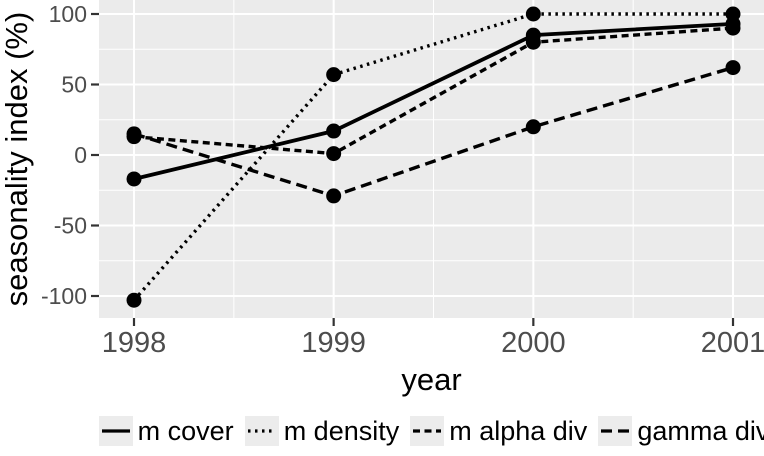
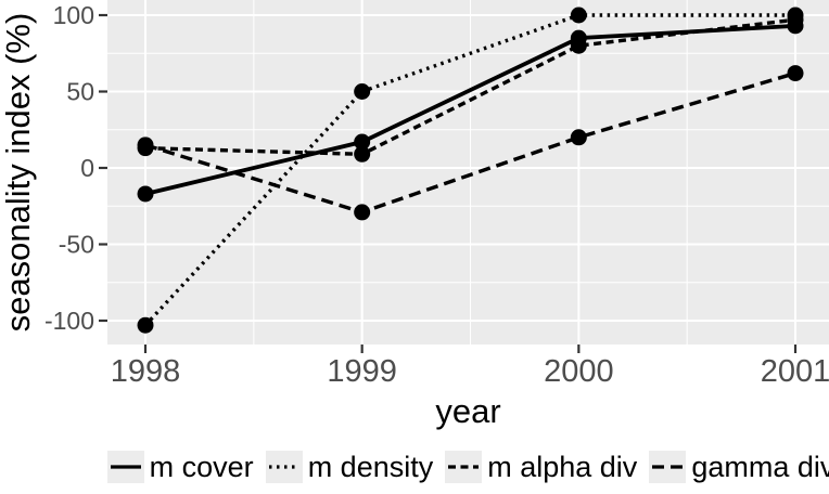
m density/1999: 57 -> 50
m alpha div/1999: 1 -> 9
m alpha div/2001: 90 -> 97
